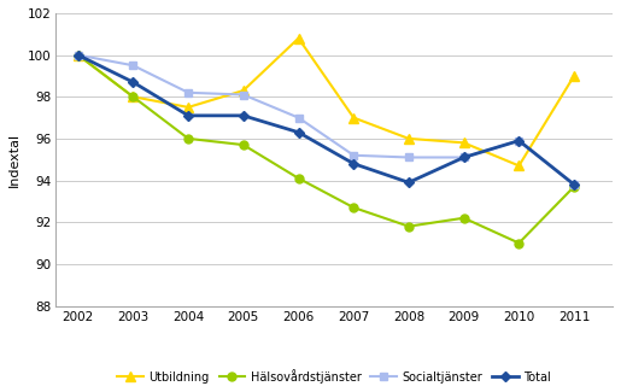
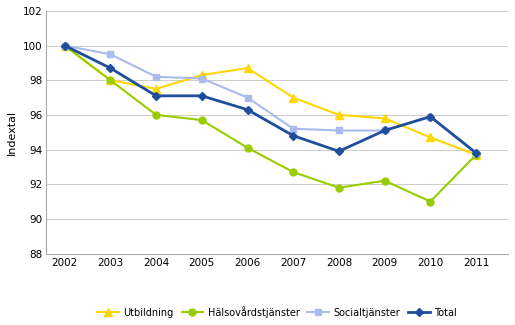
Utbildning/2006: 100.8 -> 98.7
Utbildning/2011: 99.0 -> 93.7
